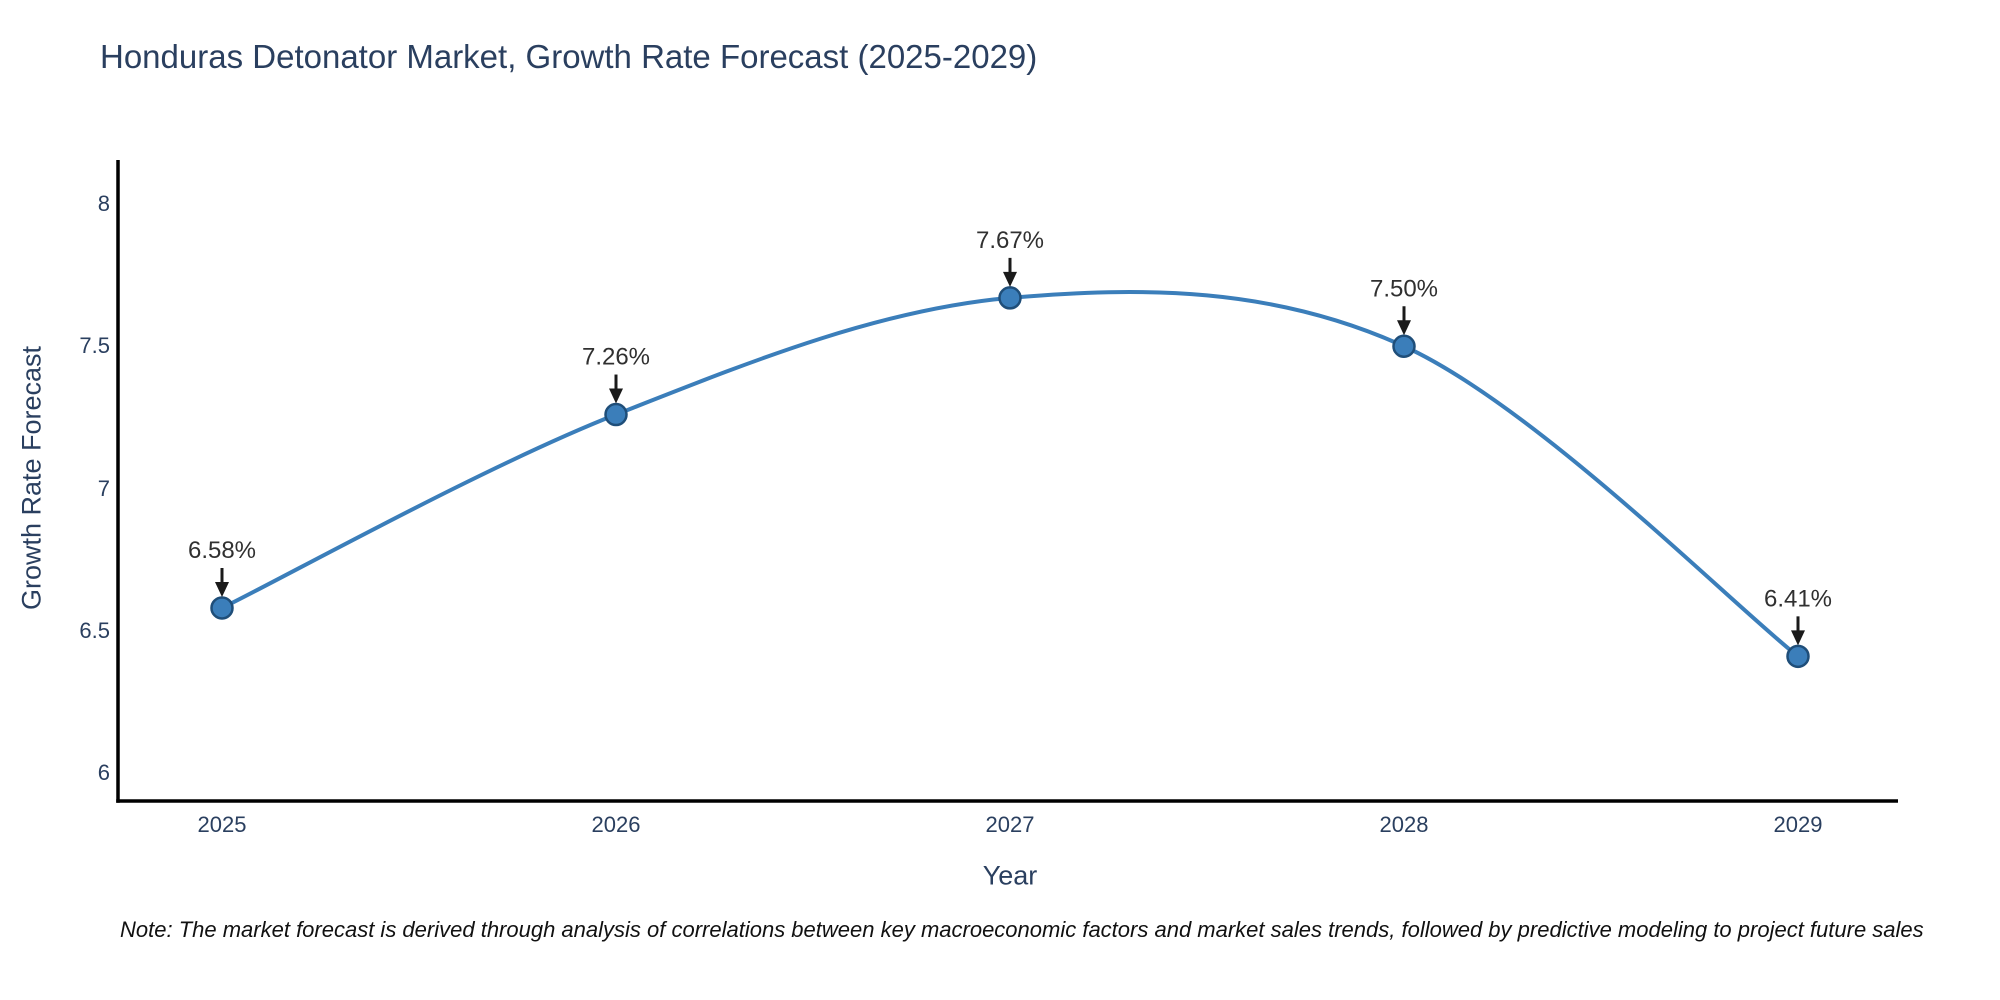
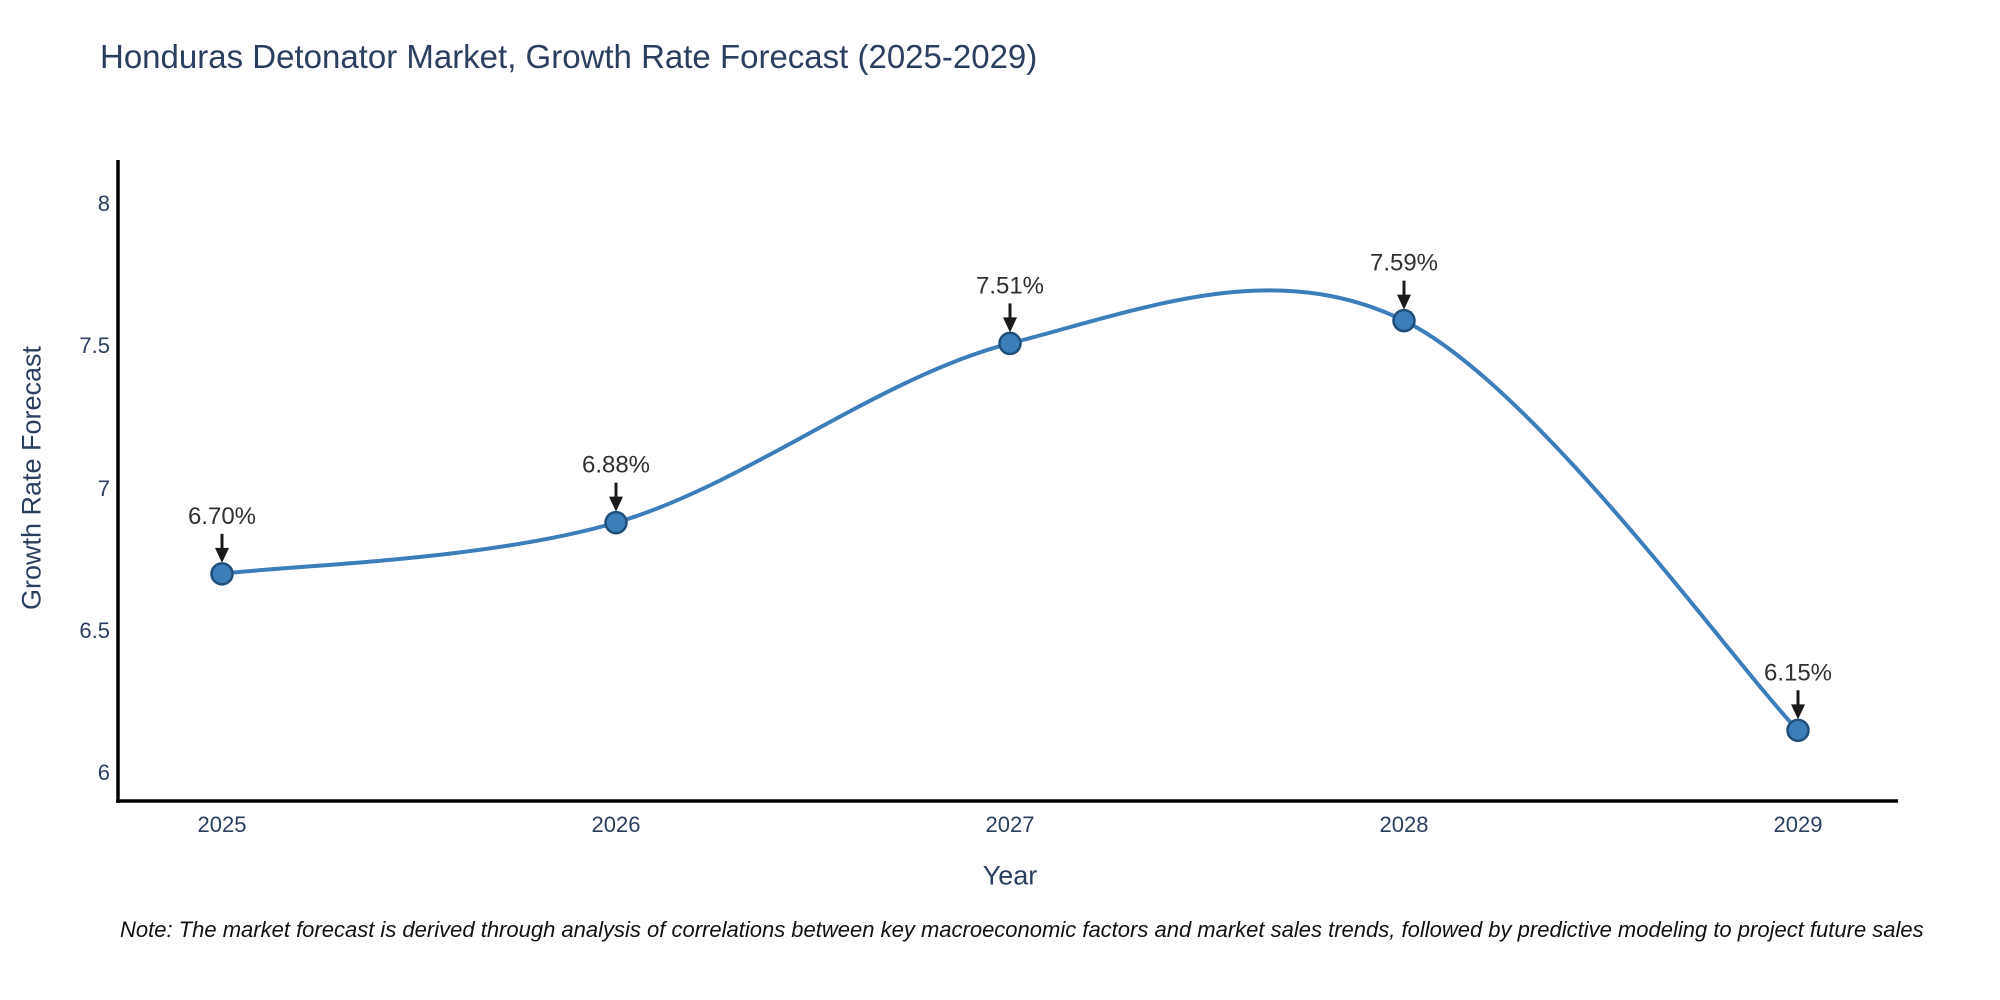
2025: 6.58% -> 6.70%
2026: 7.26% -> 6.88%
2027: 7.67% -> 7.51%
2028: 7.50% -> 7.59%
2029: 6.41% -> 6.15%
